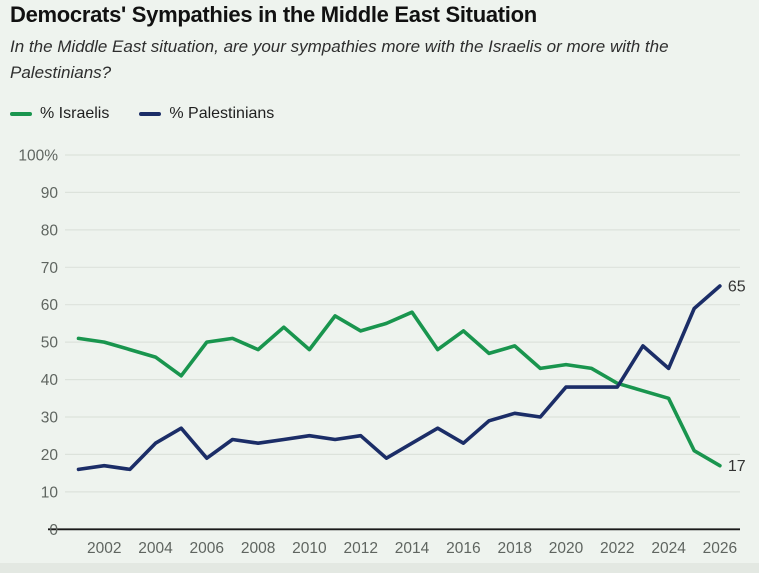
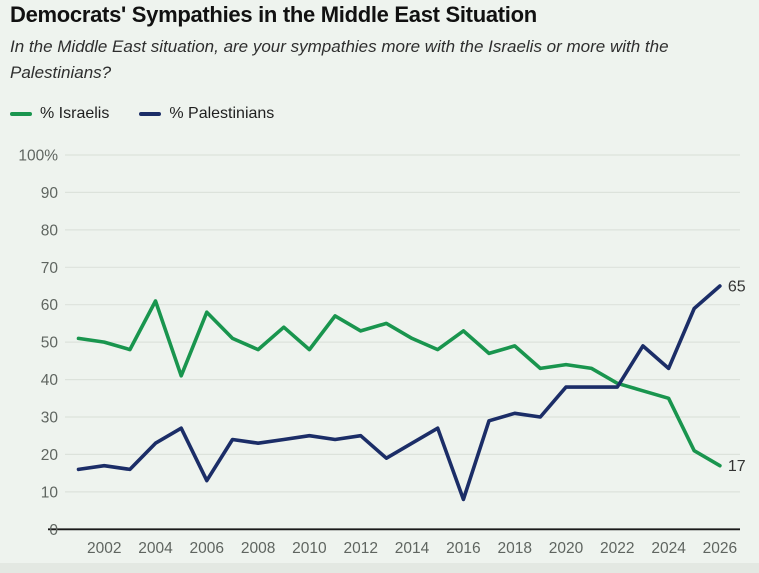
% Israelis/2004: 46% -> 61%
% Israelis/2006: 50% -> 58%
% Palestinians/2006: 19% -> 13%
% Israelis/2014: 58% -> 51%
% Palestinians/2016: 23% -> 8%
